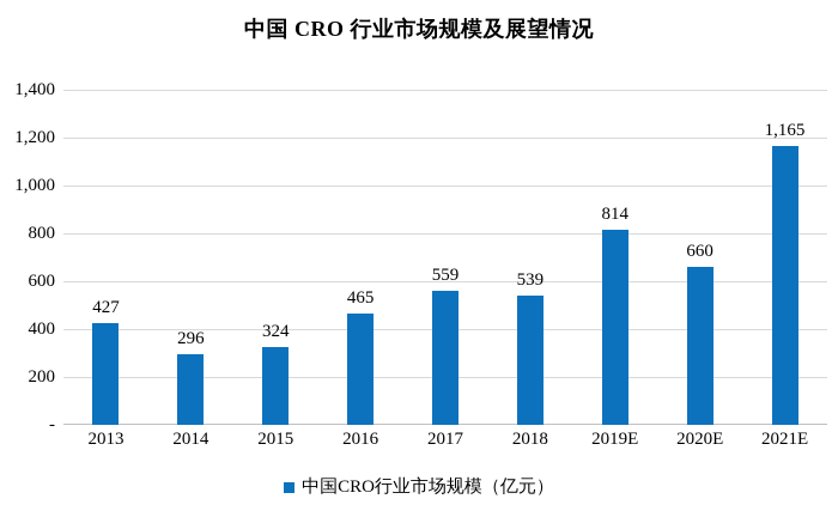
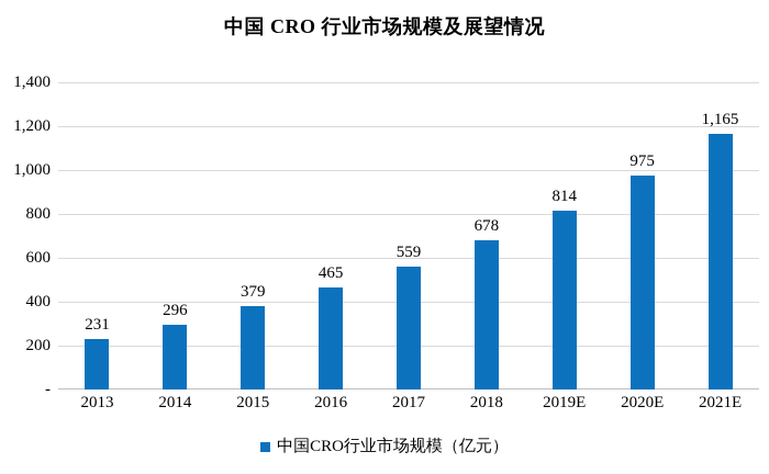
2013: 427 -> 231
2015: 324 -> 379
2018: 539 -> 678
2020E: 660 -> 975
